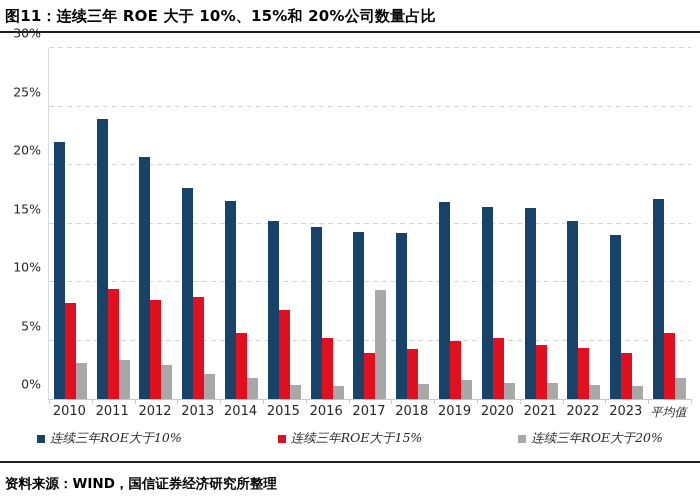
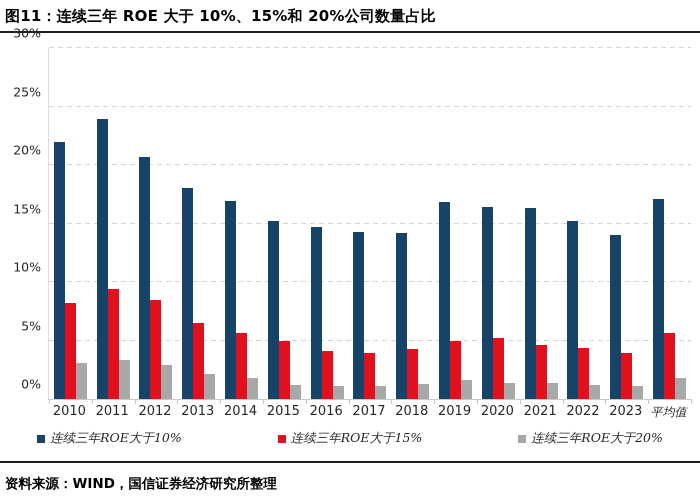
连续三年ROE大于15%/2013: 8.7% -> 6.5%
连续三年ROE大于15%/2015: 7.6% -> 5.0%
连续三年ROE大于15%/2016: 5.2% -> 4.1%
连续三年ROE大于20%/2017: 9.3% -> 1.1%
